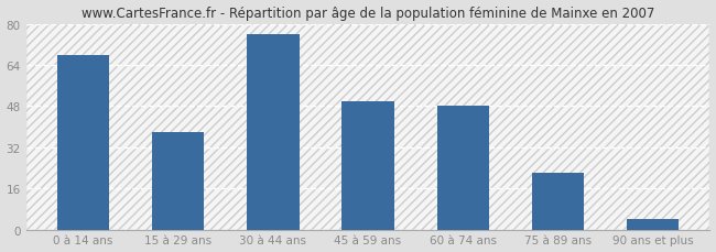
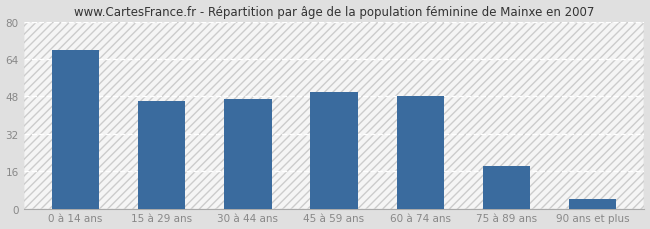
15 à 29 ans: 38 -> 46
30 à 44 ans: 76 -> 47
75 à 89 ans: 22 -> 18
